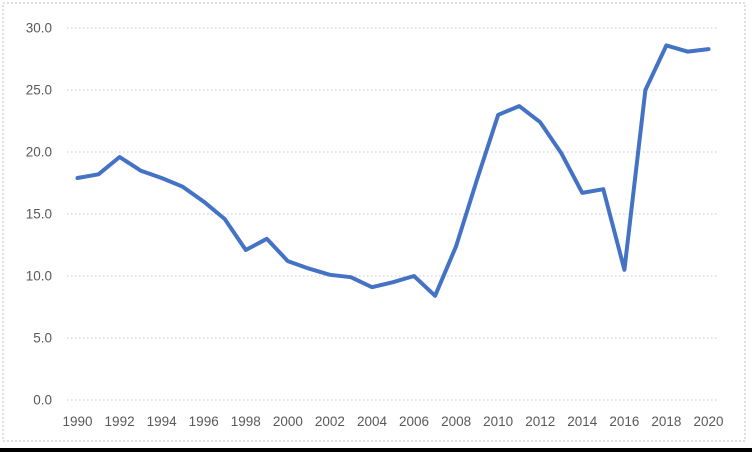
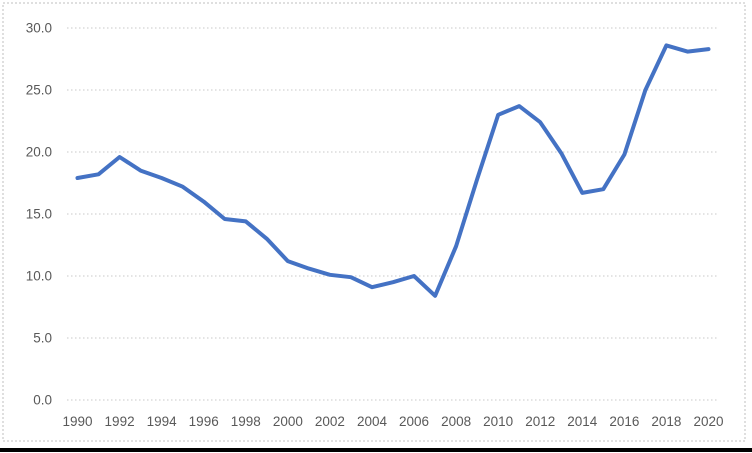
1998: 12.1 -> 14.4
2016: 10.5 -> 19.8
